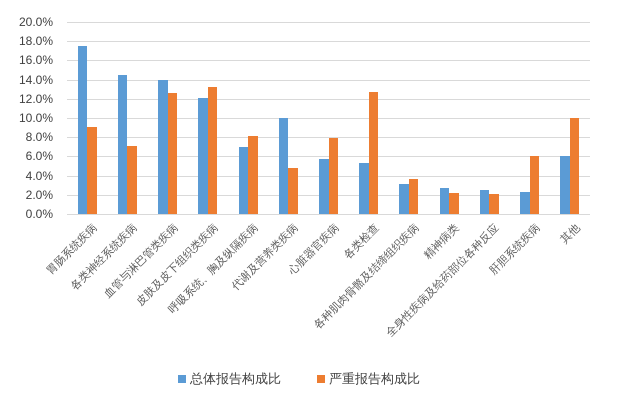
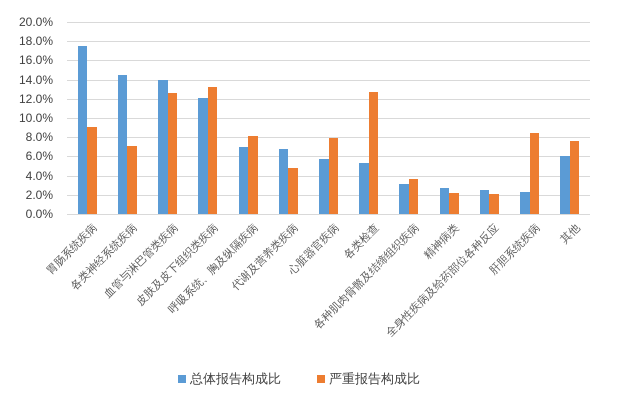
总体报告构成比/代谢及营养类疾病: 10% -> 7%
严重报告构成比/肝胆系统疾病: 6% -> 8%
严重报告构成比/其他: 10% -> 8%
